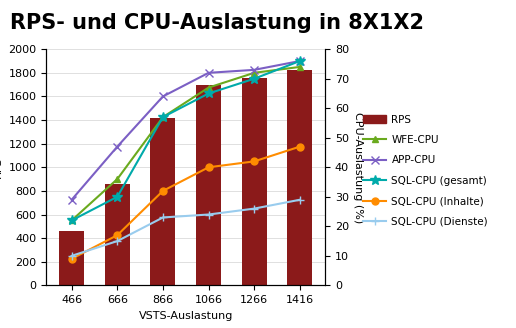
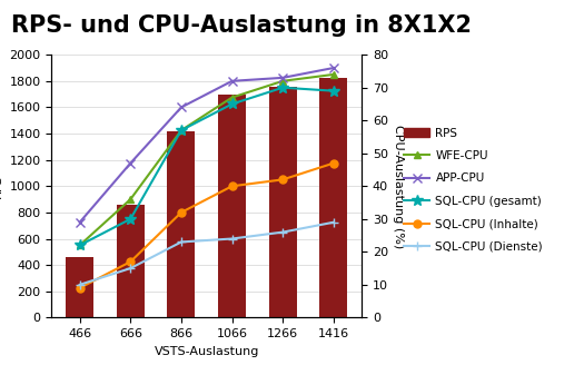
SQL-CPU (gesamt)/1416: 76 -> 69
